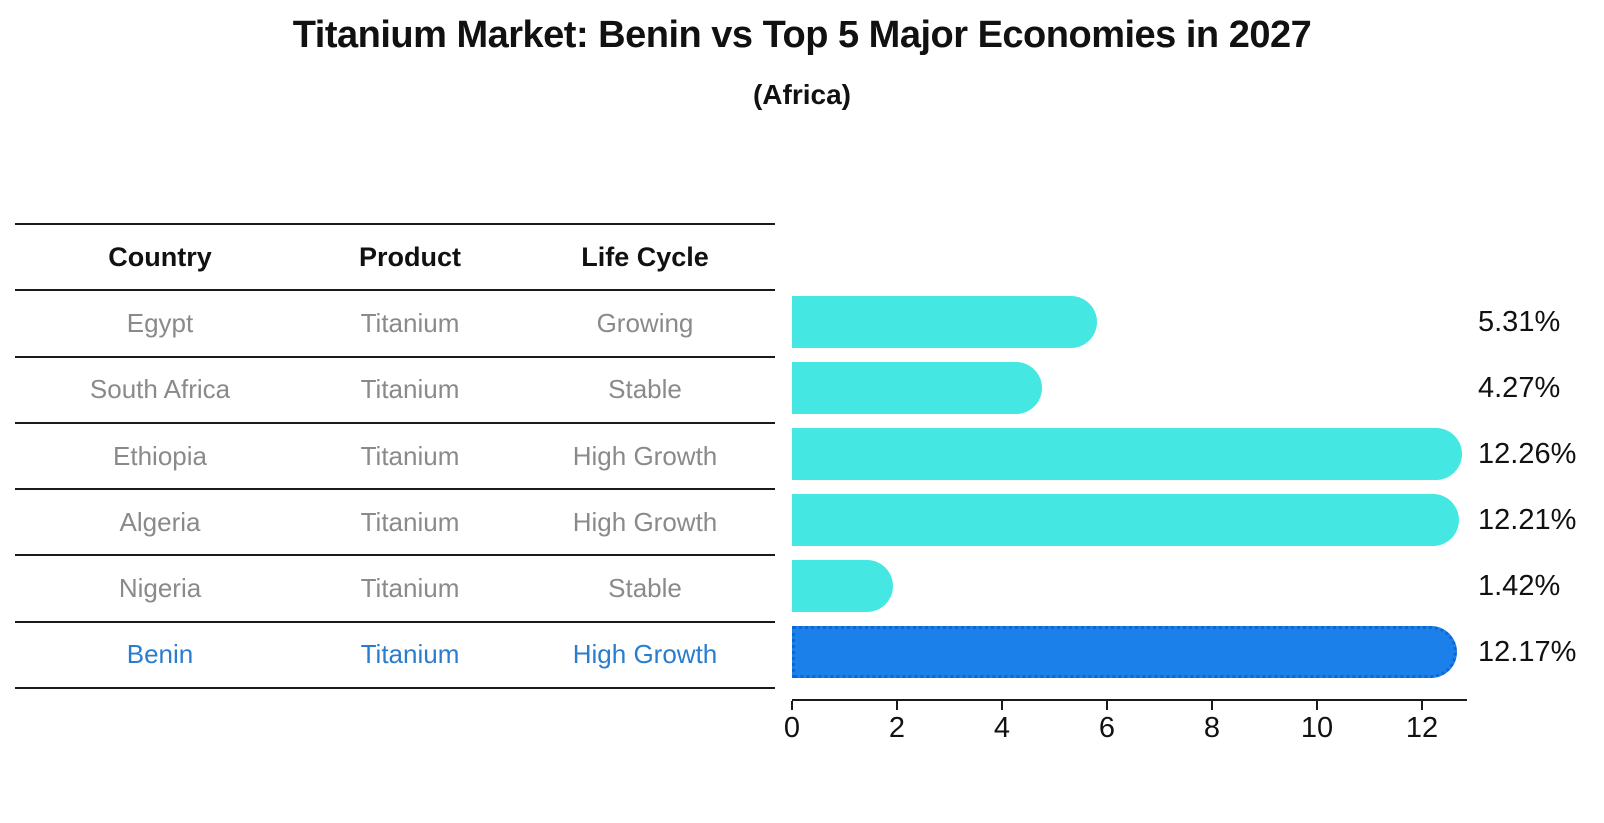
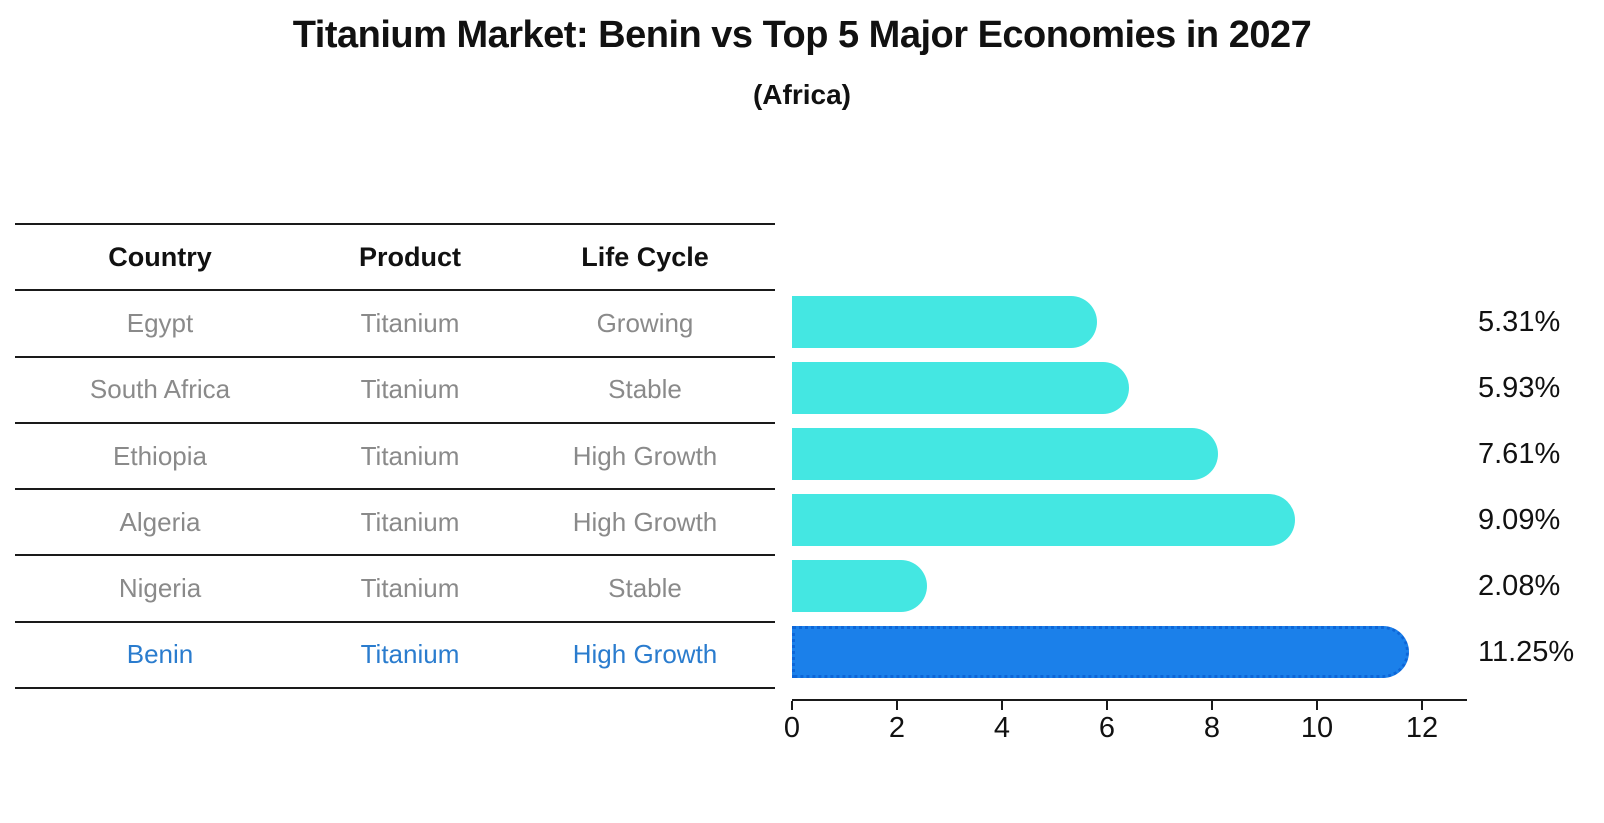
South Africa: 4.27% -> 5.93%
Ethiopia: 12.26% -> 7.61%
Algeria: 12.21% -> 9.09%
Nigeria: 1.42% -> 2.08%
Benin: 12.17% -> 11.25%
